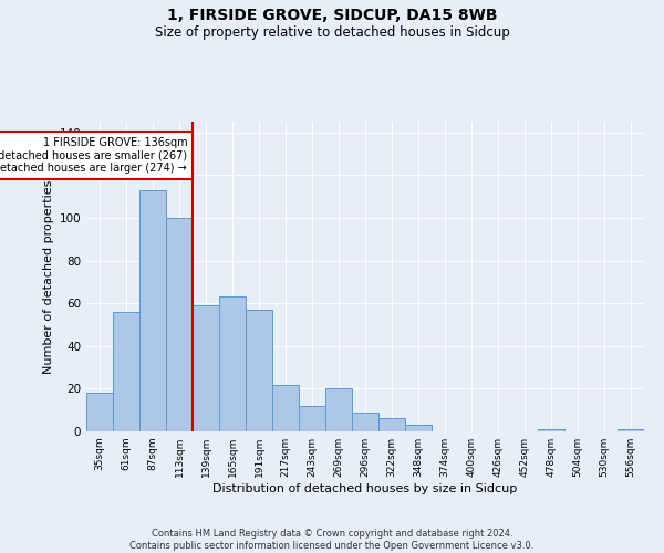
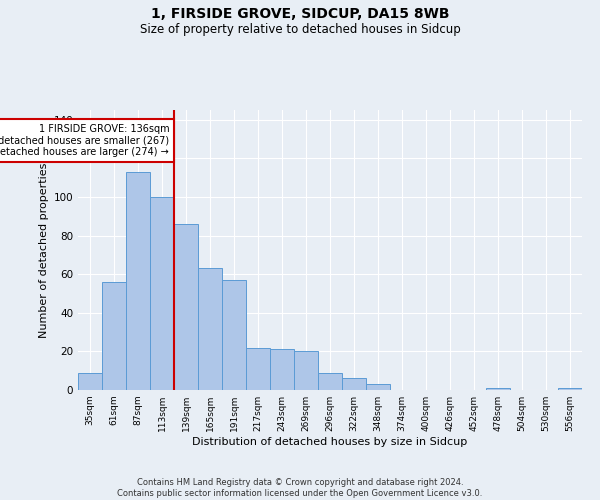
35sqm: 18 -> 9
139sqm: 59 -> 86
243sqm: 12 -> 21
